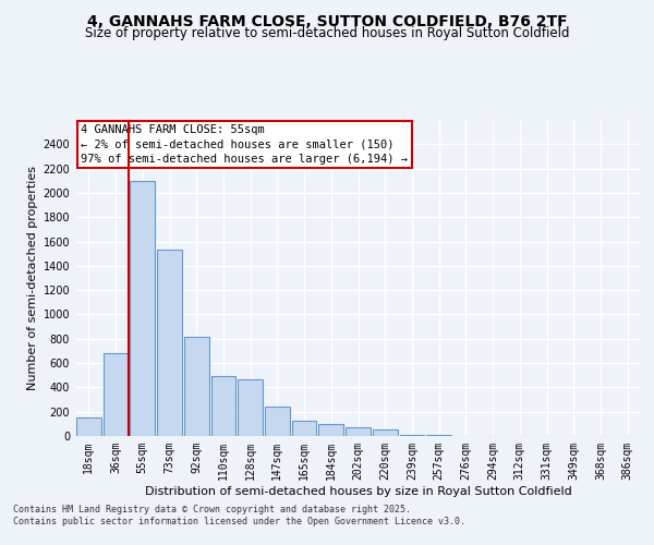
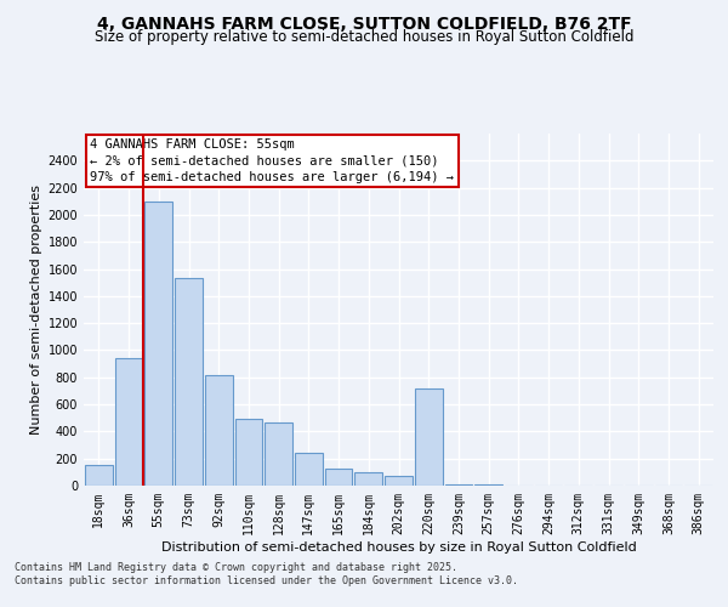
36sqm: 680 -> 940
220sqm: 50 -> 720
